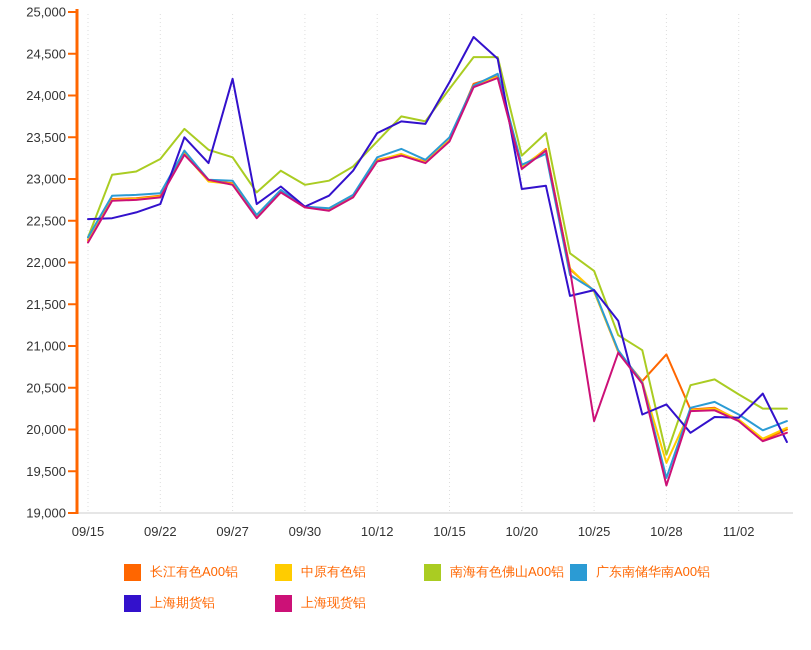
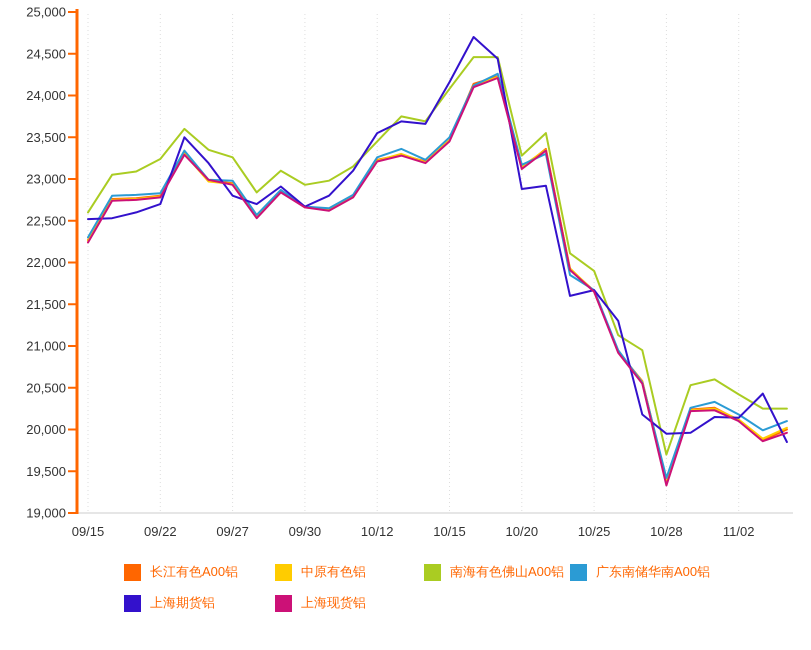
南海有色佛山A00铝/09/15: 22300 -> 22600
上海期货铝/09/27: 24200 -> 22800
上海现货铝/10/25: 20100 -> 21600
长江有色A00铝/10/28: 20900 -> 19400
中原有色铝/10/28: 19600 -> 19400
上海期货铝/10/28: 20300 -> 20000
